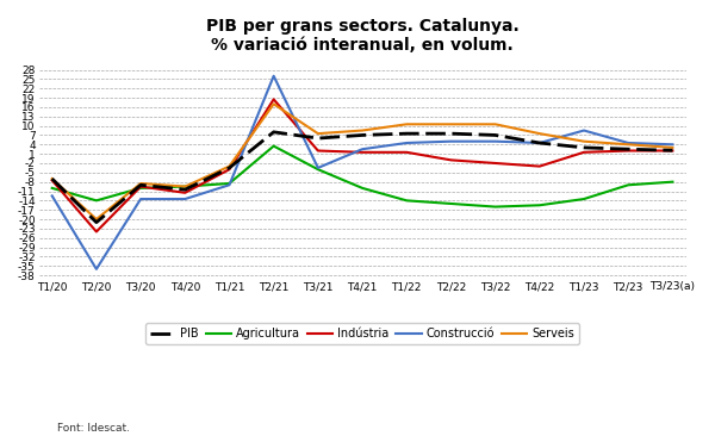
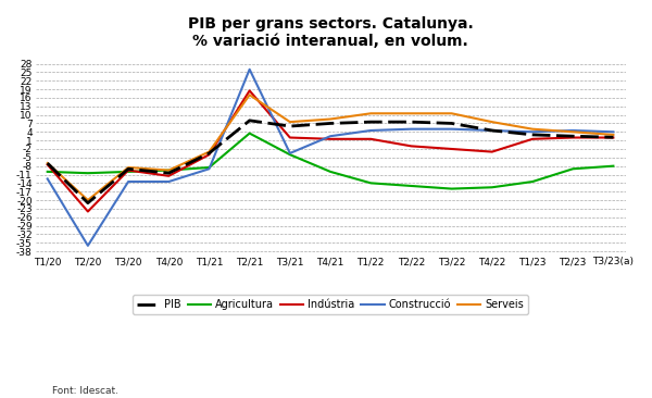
Agricultura/T2/20: -14.0 -> -10.5
Construcció/T1/23: 8.5 -> 4.0
